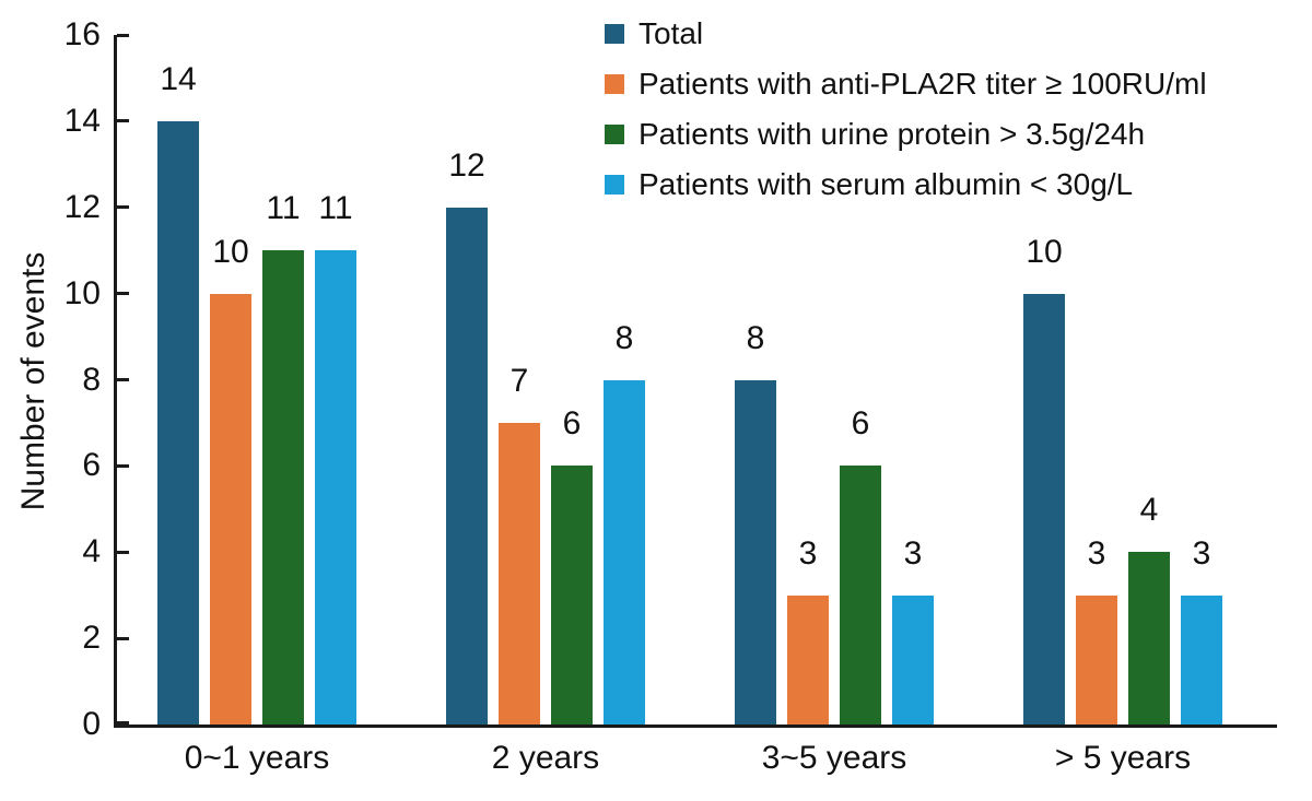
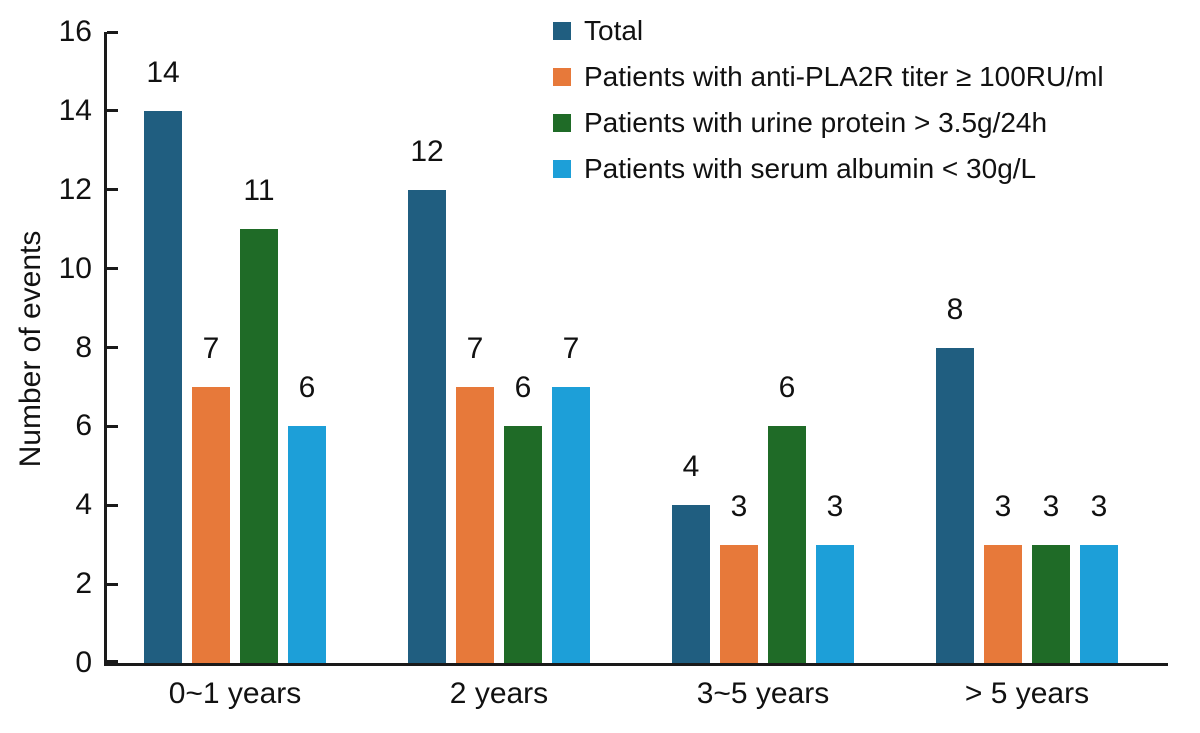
Patients with anti-PLA2R titer ≥ 100RU/ml/0~1 years: 10 -> 7
Patients with serum albumin < 30g/L/0~1 years: 11 -> 6
Patients with serum albumin < 30g/L/2 years: 8 -> 7
Total/3~5 years: 8 -> 4
Total/> 5 years: 10 -> 8
Patients with urine protein > 3.5g/24h/> 5 years: 4 -> 3
